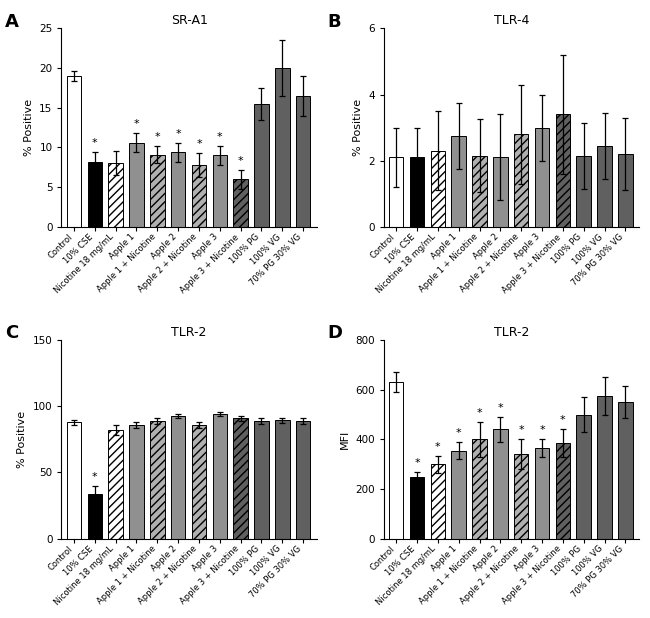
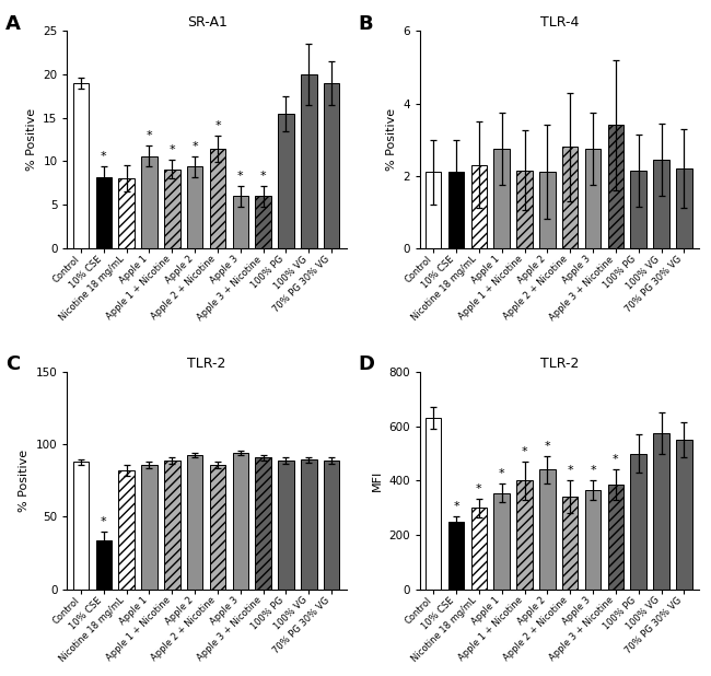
SR-A1/Apple 2 + Nicotine: 7.8 -> 11.4
SR-A1/Apple 3: 9.0 -> 6.0
SR-A1/70% PG 30% VG: 16.5 -> 19.0
TLR-4/Apple 3: 3.00 -> 2.75
